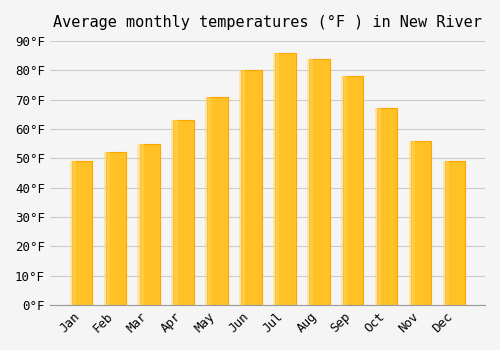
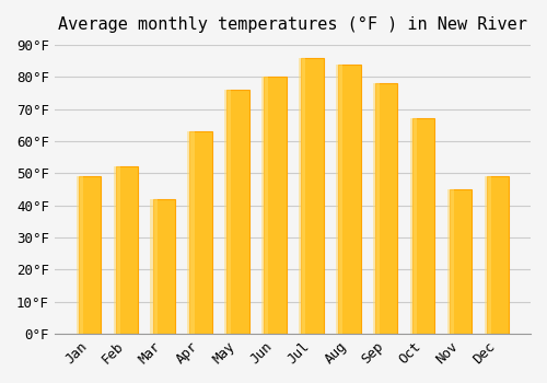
Mar: 55°F -> 42°F
May: 71°F -> 76°F
Nov: 56°F -> 45°F
